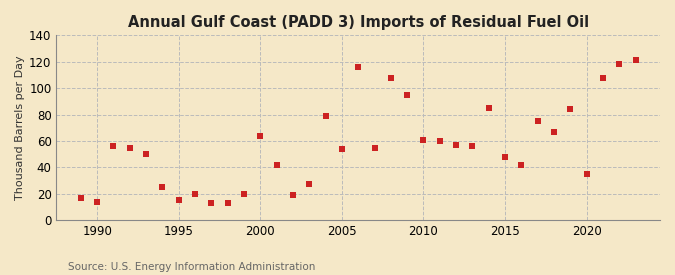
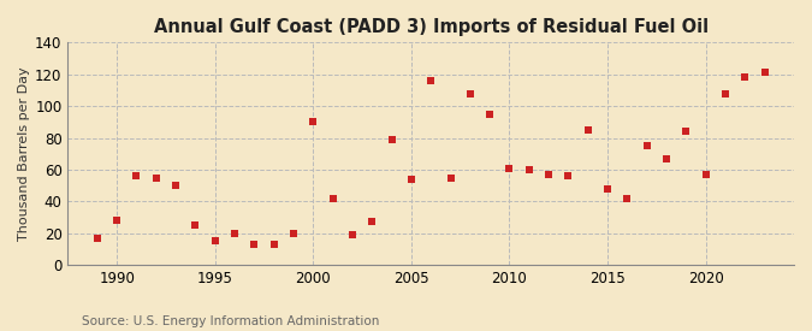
1990: 14 -> 28
2000: 64 -> 90
2020: 35 -> 57
